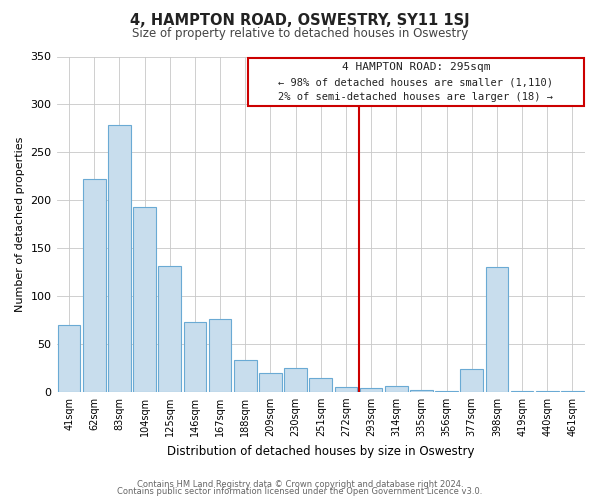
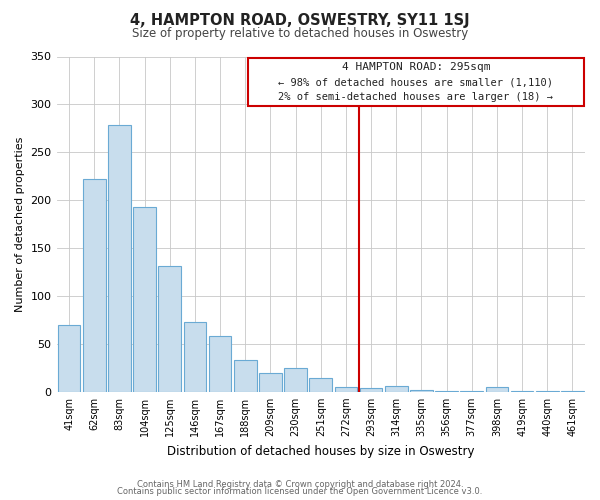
167sqm: 76 -> 58
377sqm: 24 -> 1
398sqm: 130 -> 5
